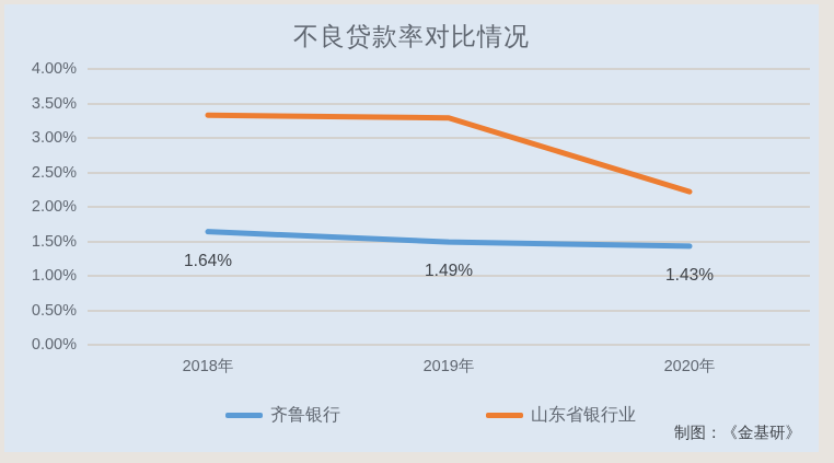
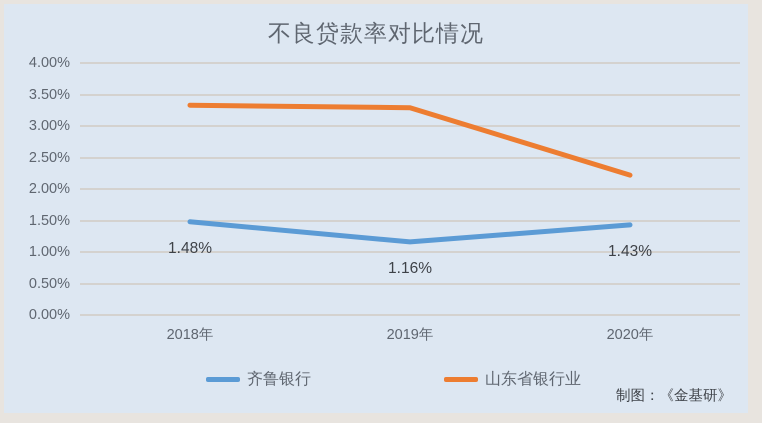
齐鲁银行/2018年: 1.64% -> 1.48%
齐鲁银行/2019年: 1.49% -> 1.16%
